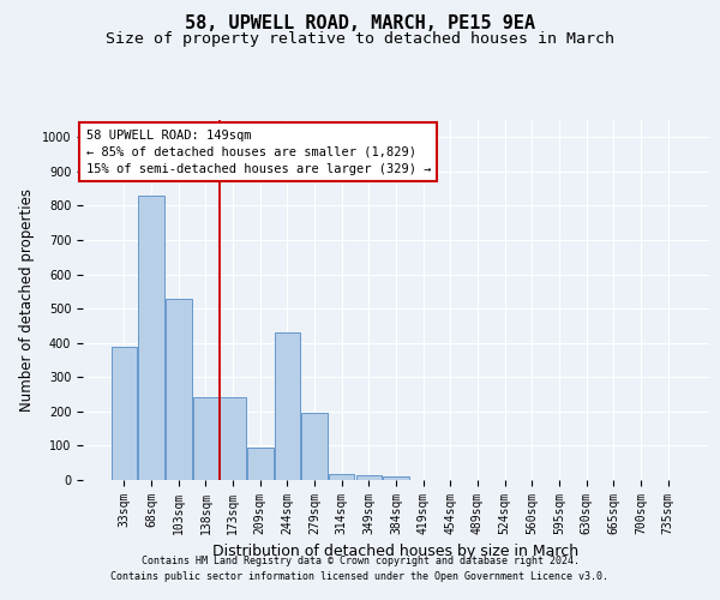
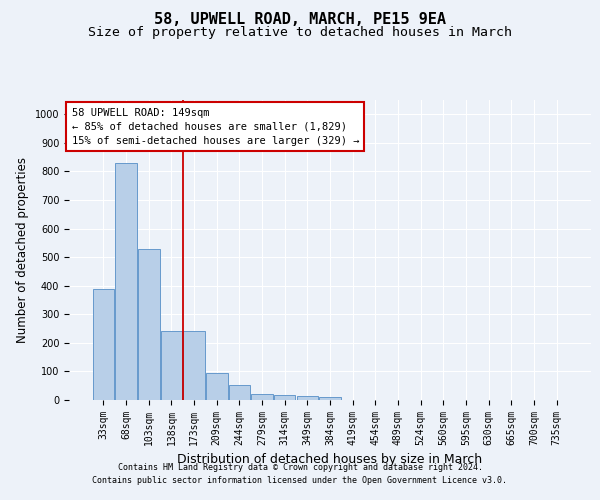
244sqm: 430 -> 52
279sqm: 195 -> 20
